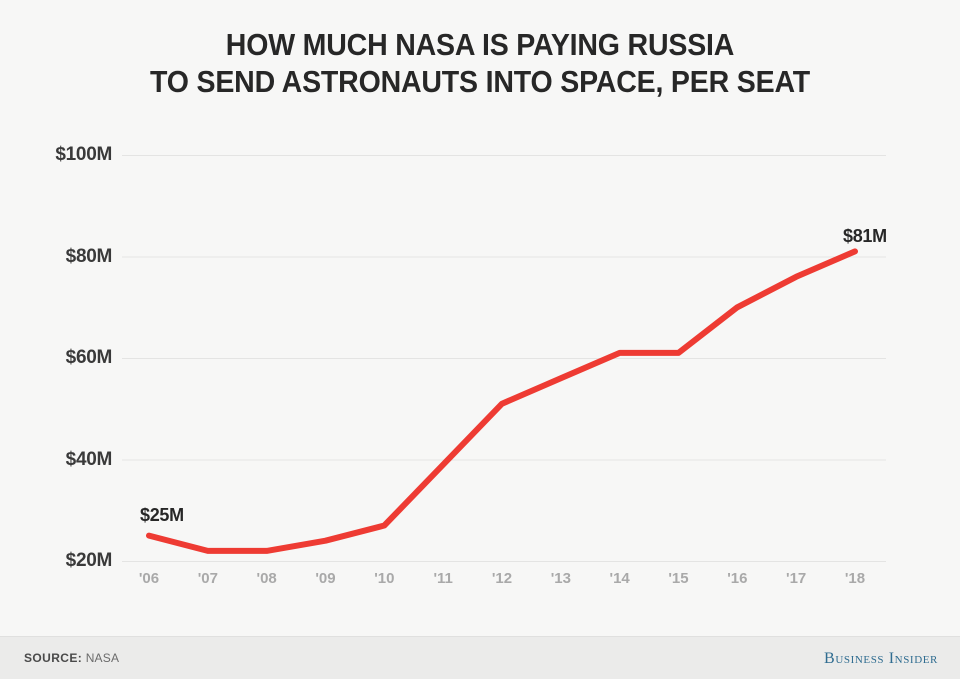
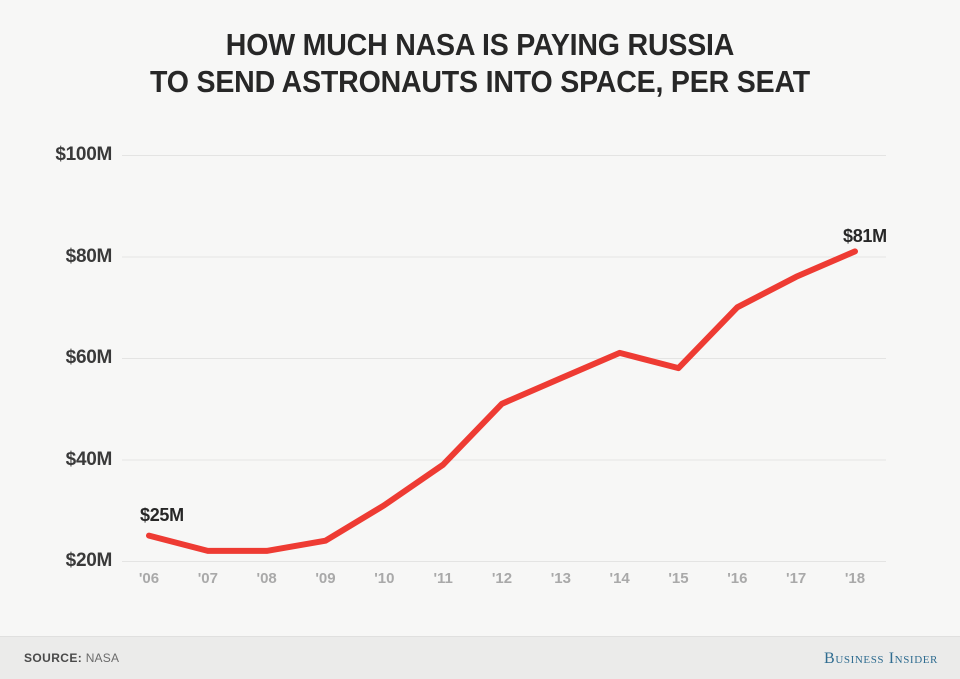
'10: $27M -> $31M
'15: $61M -> $58M
